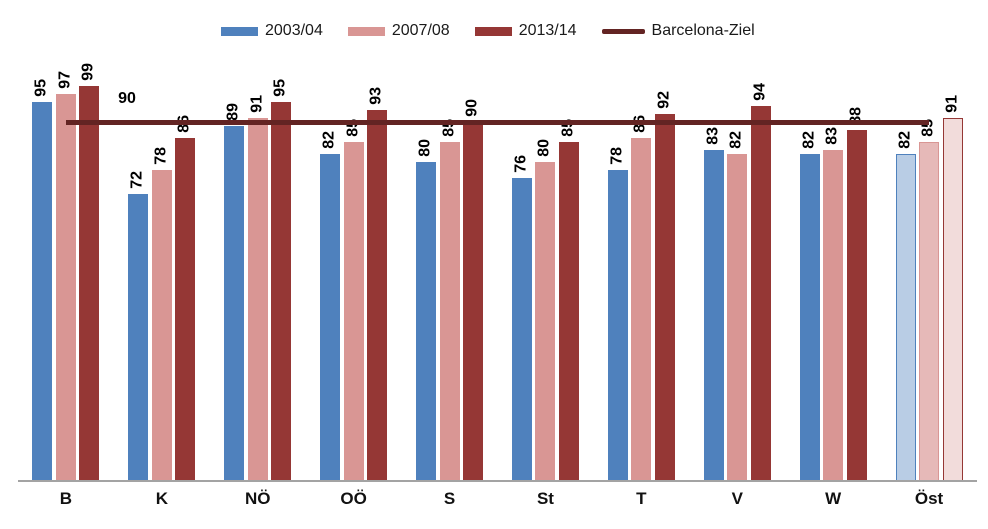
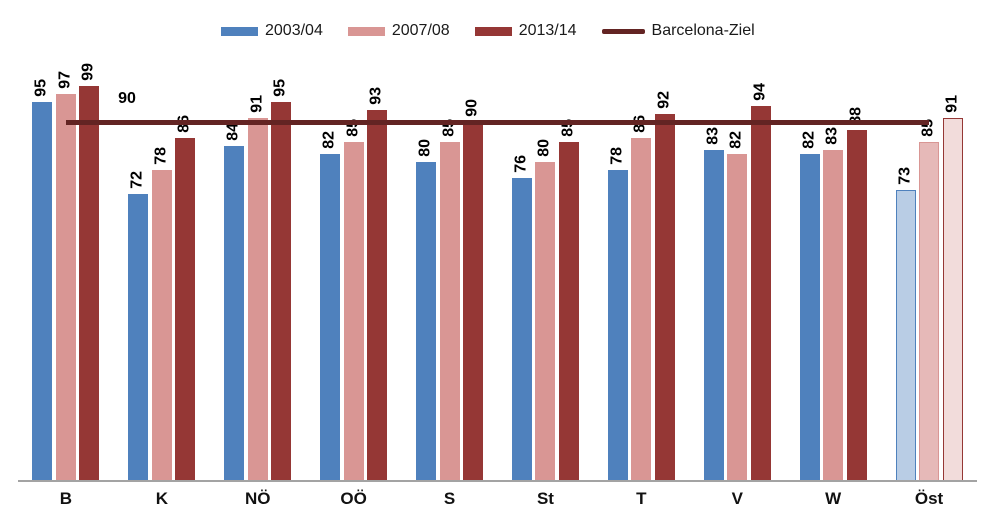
2003/04/NÖ: 89 -> 84
2003/04/Öst: 82 -> 73
